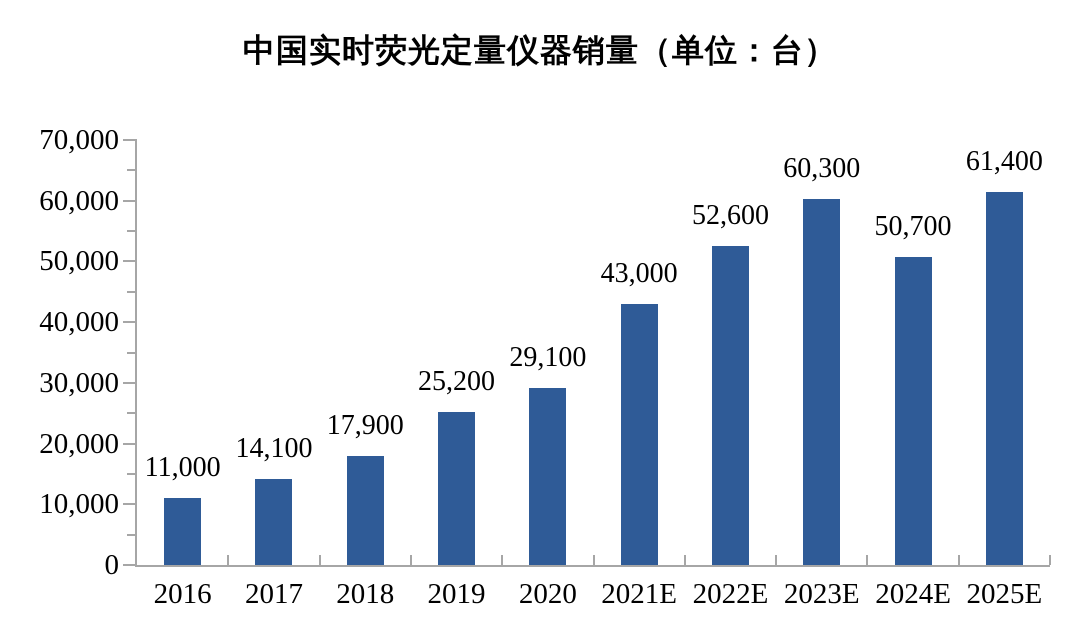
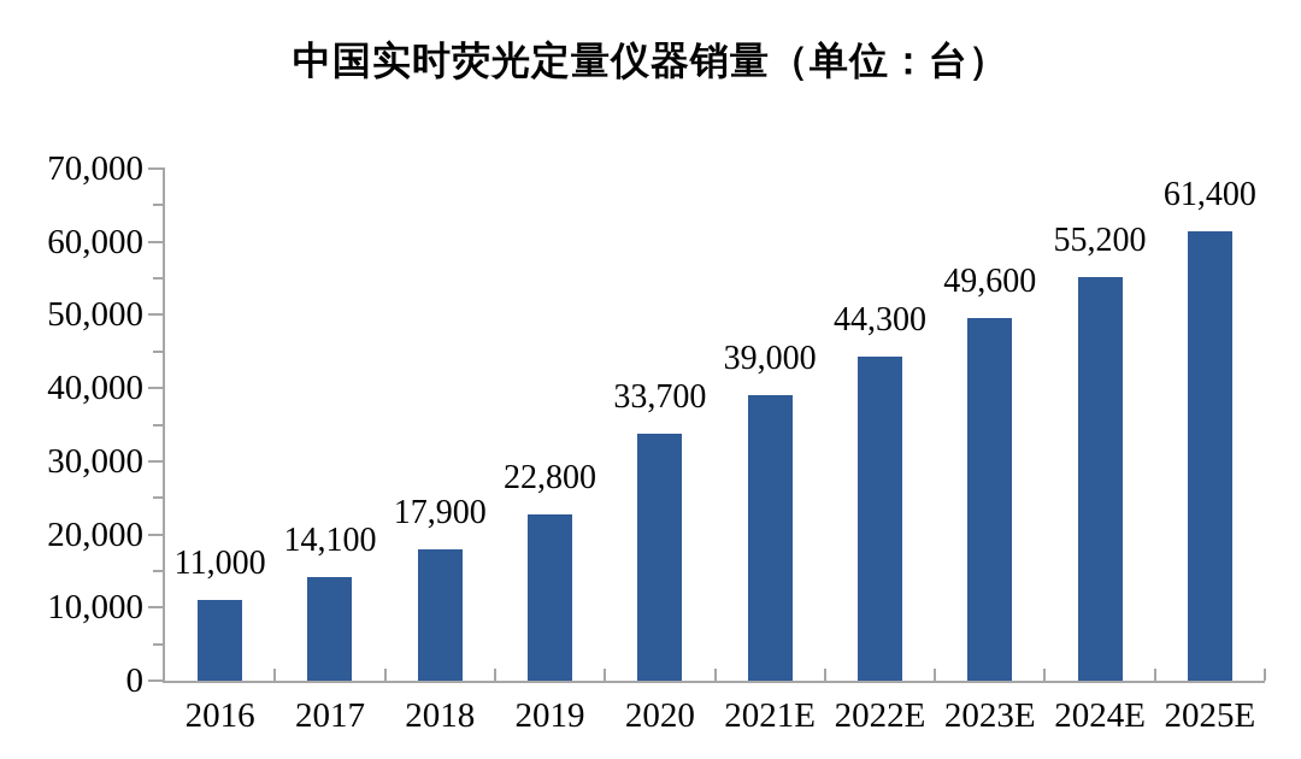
2019: 25,200 -> 22,800
2020: 29,100 -> 33,700
2021E: 43,000 -> 39,000
2022E: 52,600 -> 44,300
2023E: 60,300 -> 49,600
2024E: 50,700 -> 55,200
